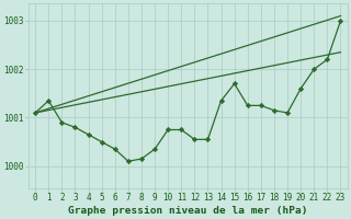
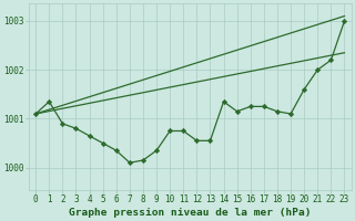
15: 1001.70 -> 1001.15
